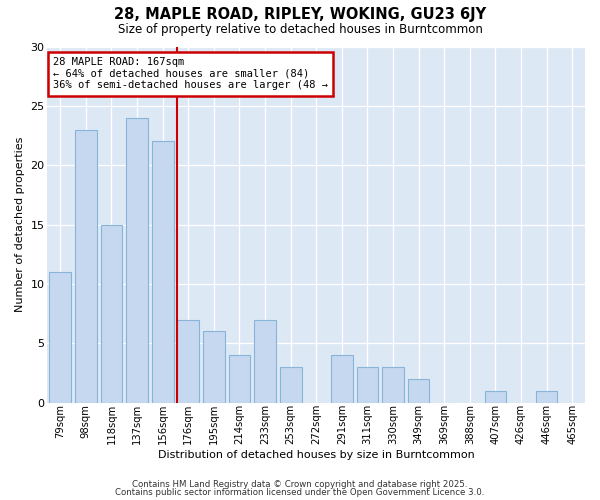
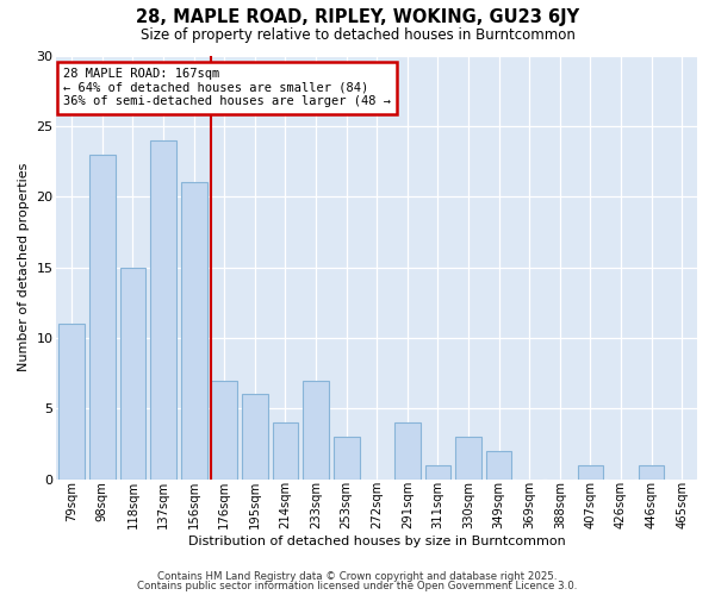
156sqm: 22 -> 21
311sqm: 3 -> 1
